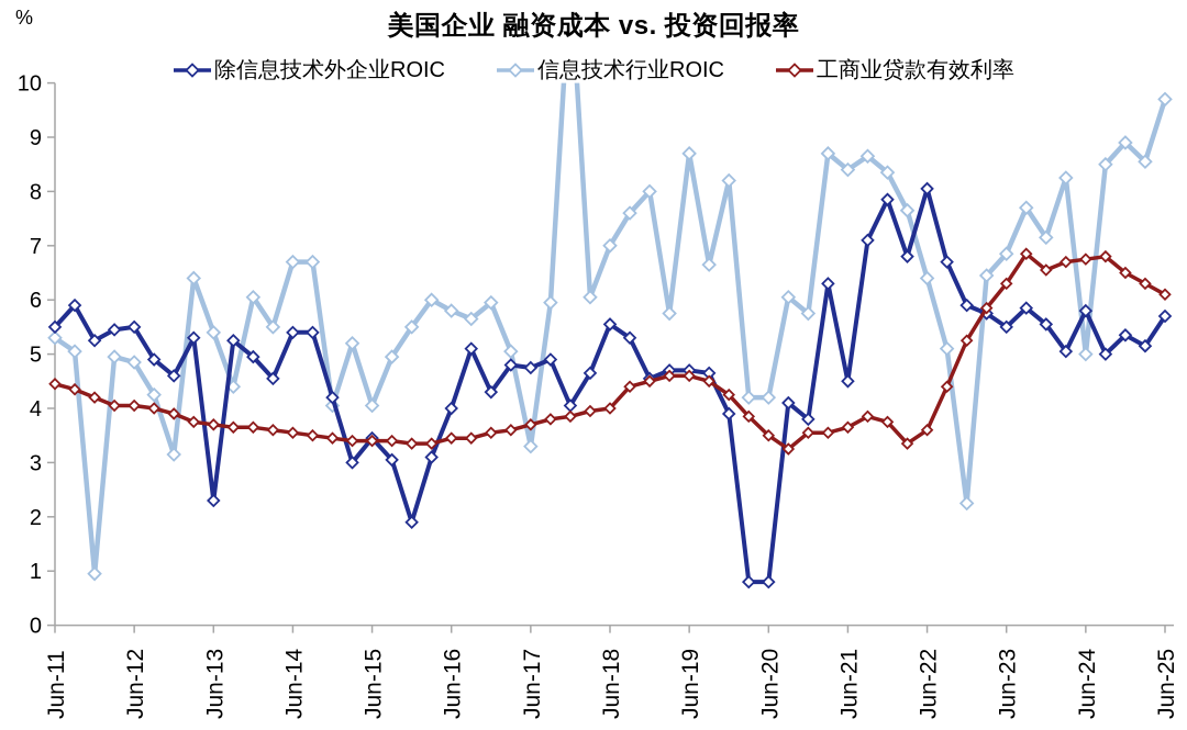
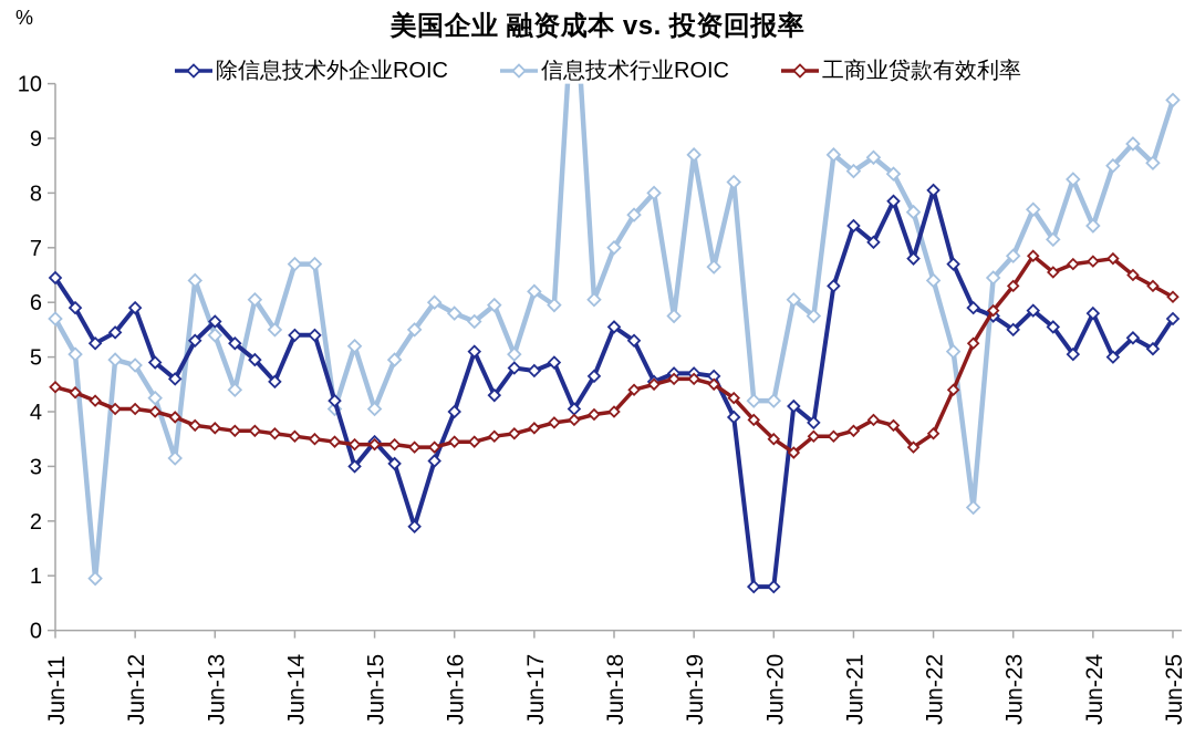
除信息技术外企业ROIC/Jun-11: 5.5 -> 6.5
信息技术行业ROIC/Jun-11: 5.3 -> 5.7
除信息技术外企业ROIC/Jun-12: 5.5 -> 5.9
除信息技术外企业ROIC/Jun-13: 2.3 -> 5.7
信息技术行业ROIC/Jun-17: 3.3 -> 6.2
除信息技术外企业ROIC/Jun-21: 4.5 -> 7.4
信息技术行业ROIC/Jun-24: 5.0 -> 7.4
